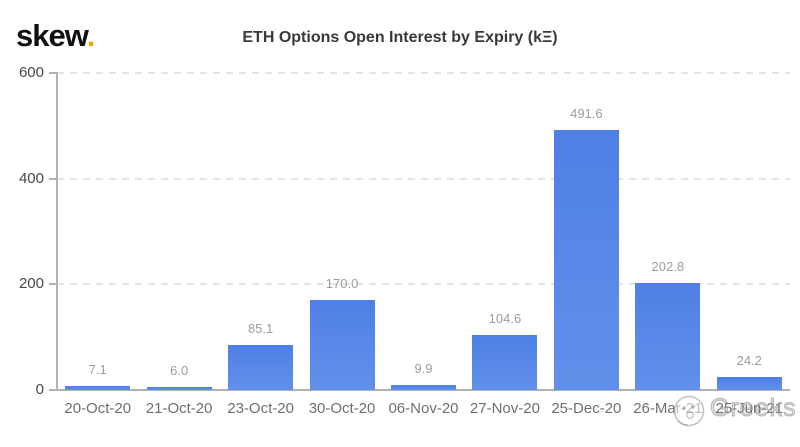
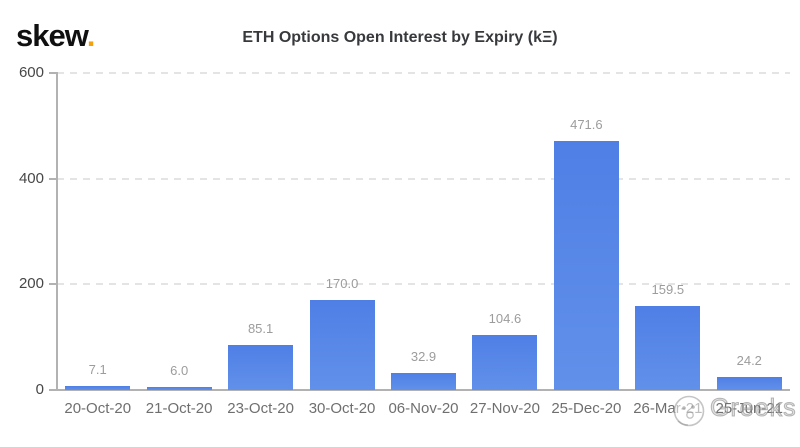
06-Nov-20: 9.9 -> 32.9
25-Dec-20: 491.6 -> 471.6
26-Mar-21: 202.8 -> 159.5
